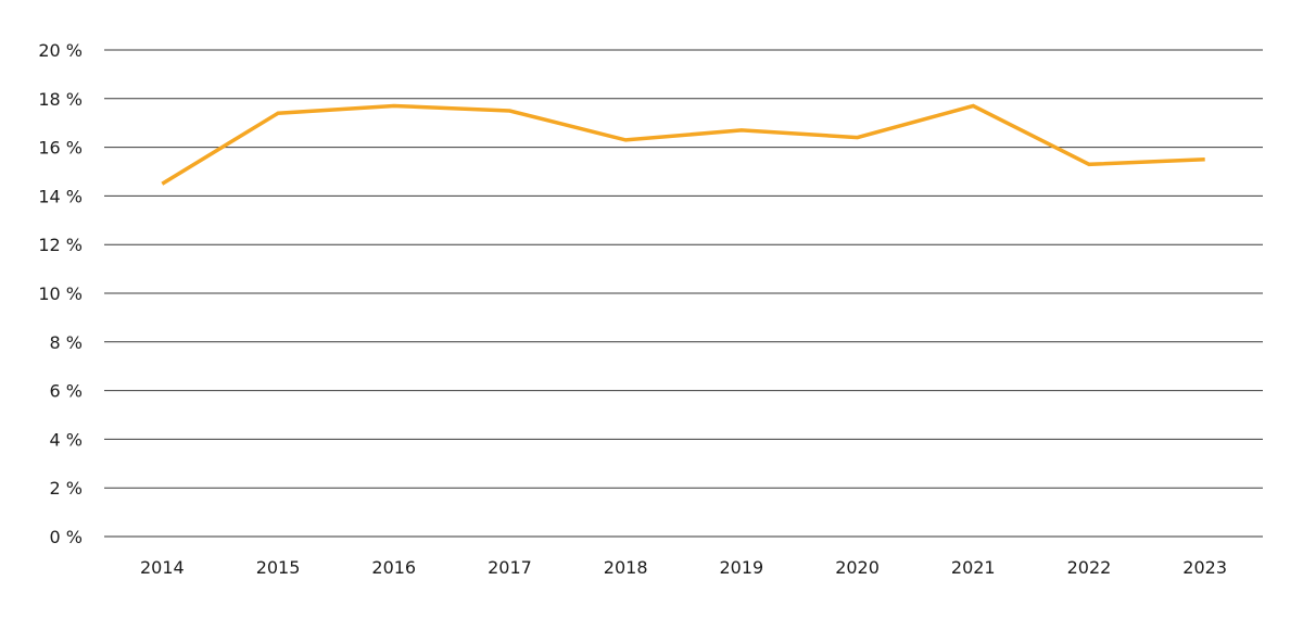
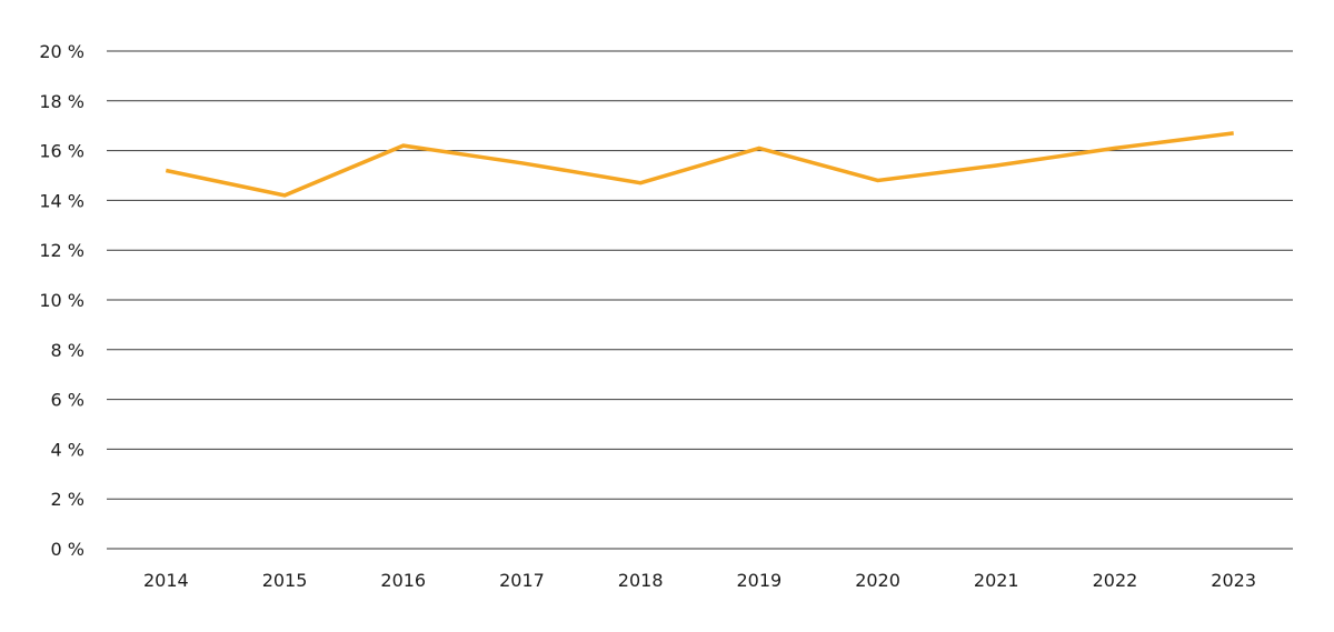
2014: 14.5% -> 15.2%
2015: 17.4% -> 14.2%
2016: 17.7% -> 16.2%
2017: 17.5% -> 15.5%
2018: 16.3% -> 14.7%
2019: 16.7% -> 16.1%
2020: 16.4% -> 14.8%
2021: 17.7% -> 15.4%
2022: 15.3% -> 16.1%
2023: 15.5% -> 16.7%
